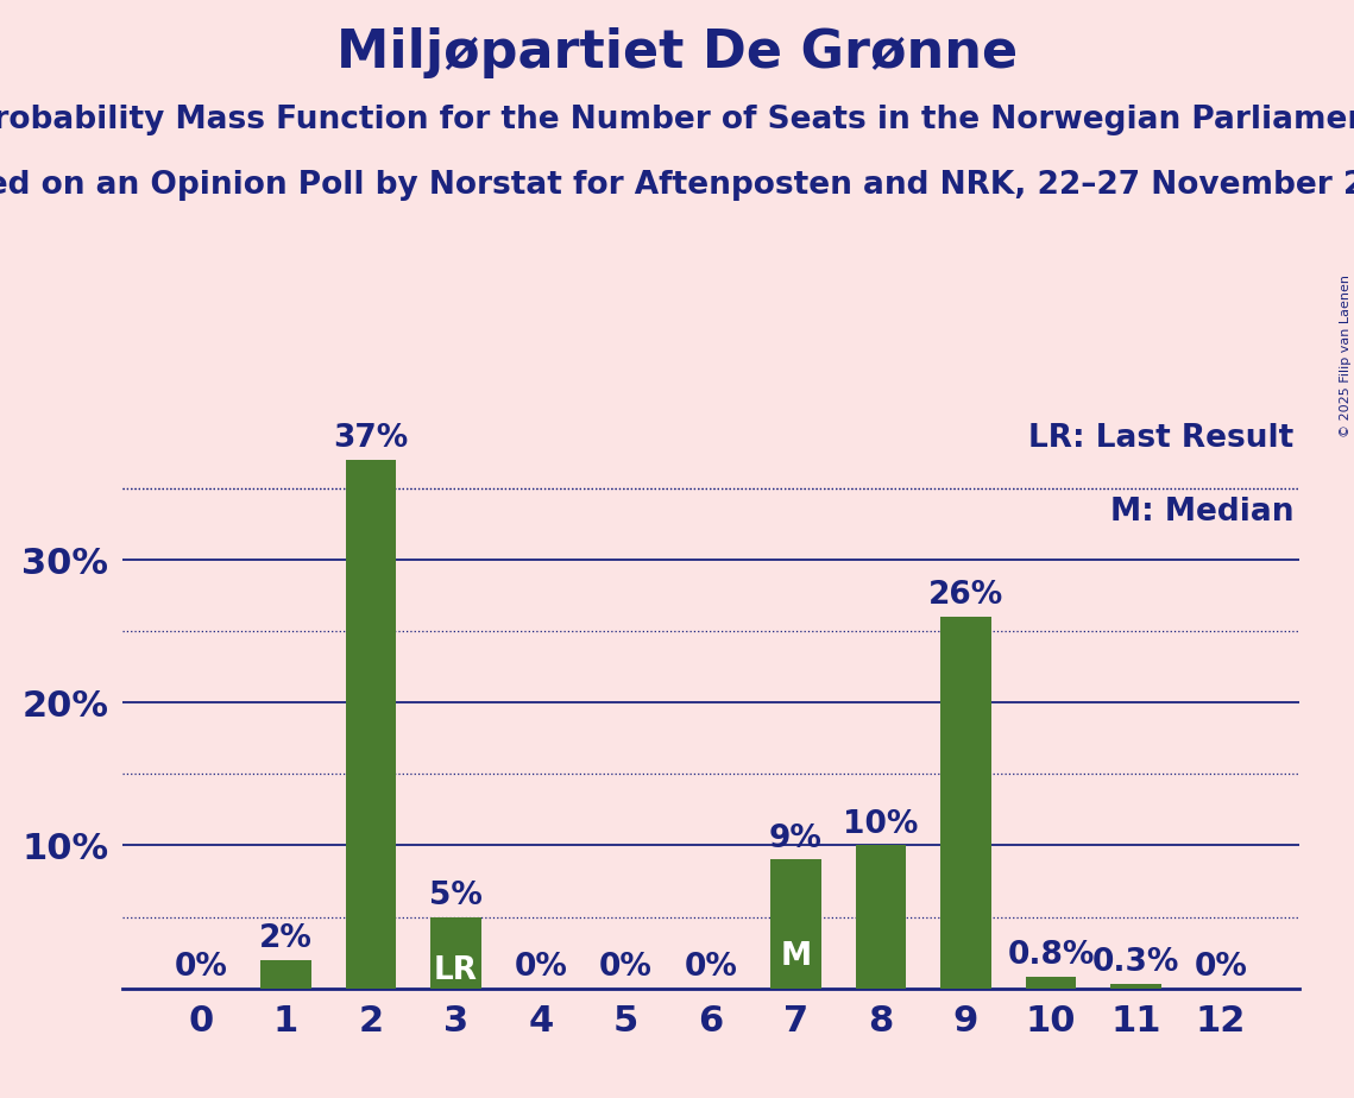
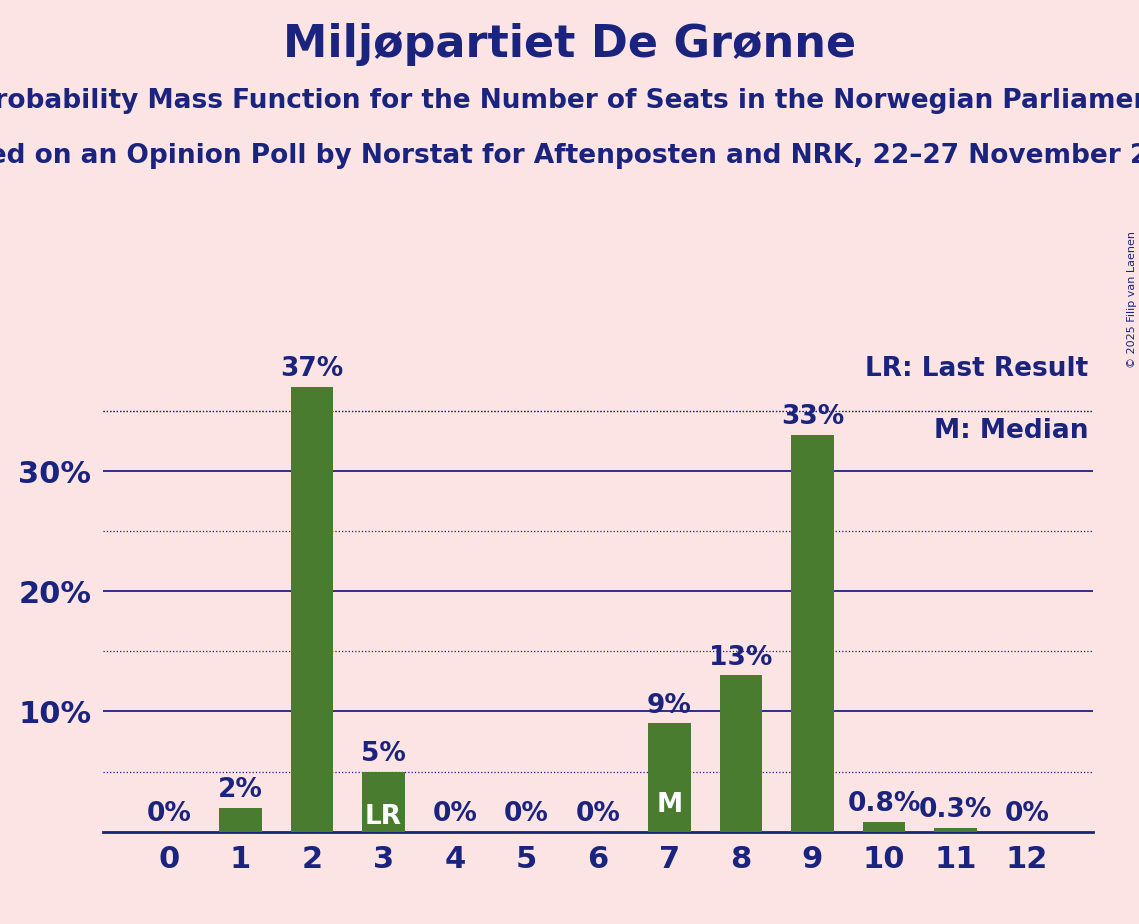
8: 10% -> 13%
9: 26% -> 33%
